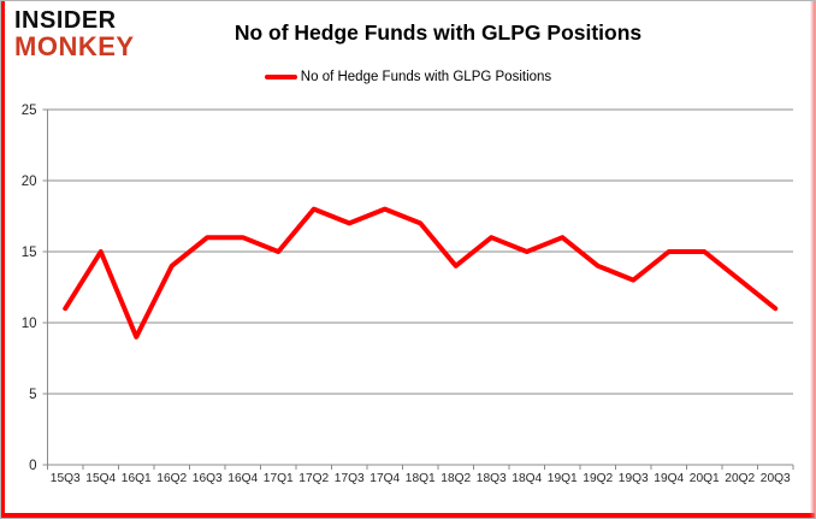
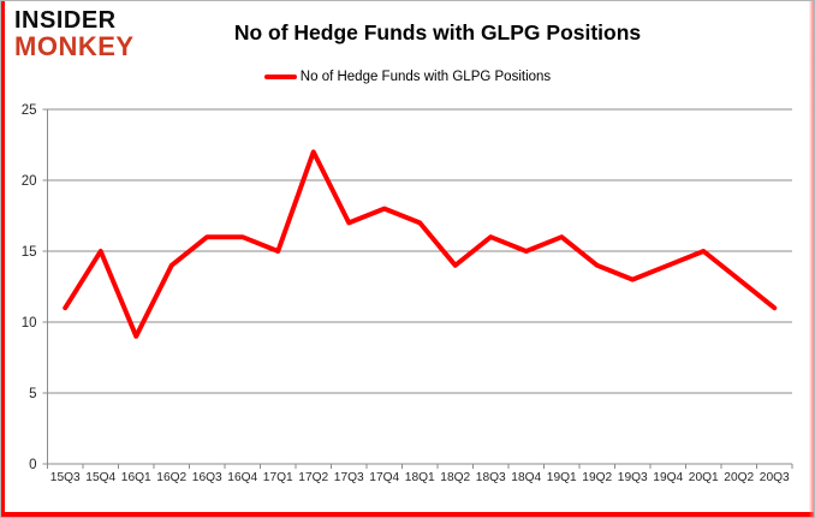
17Q2: 18 -> 22
19Q4: 15 -> 14
